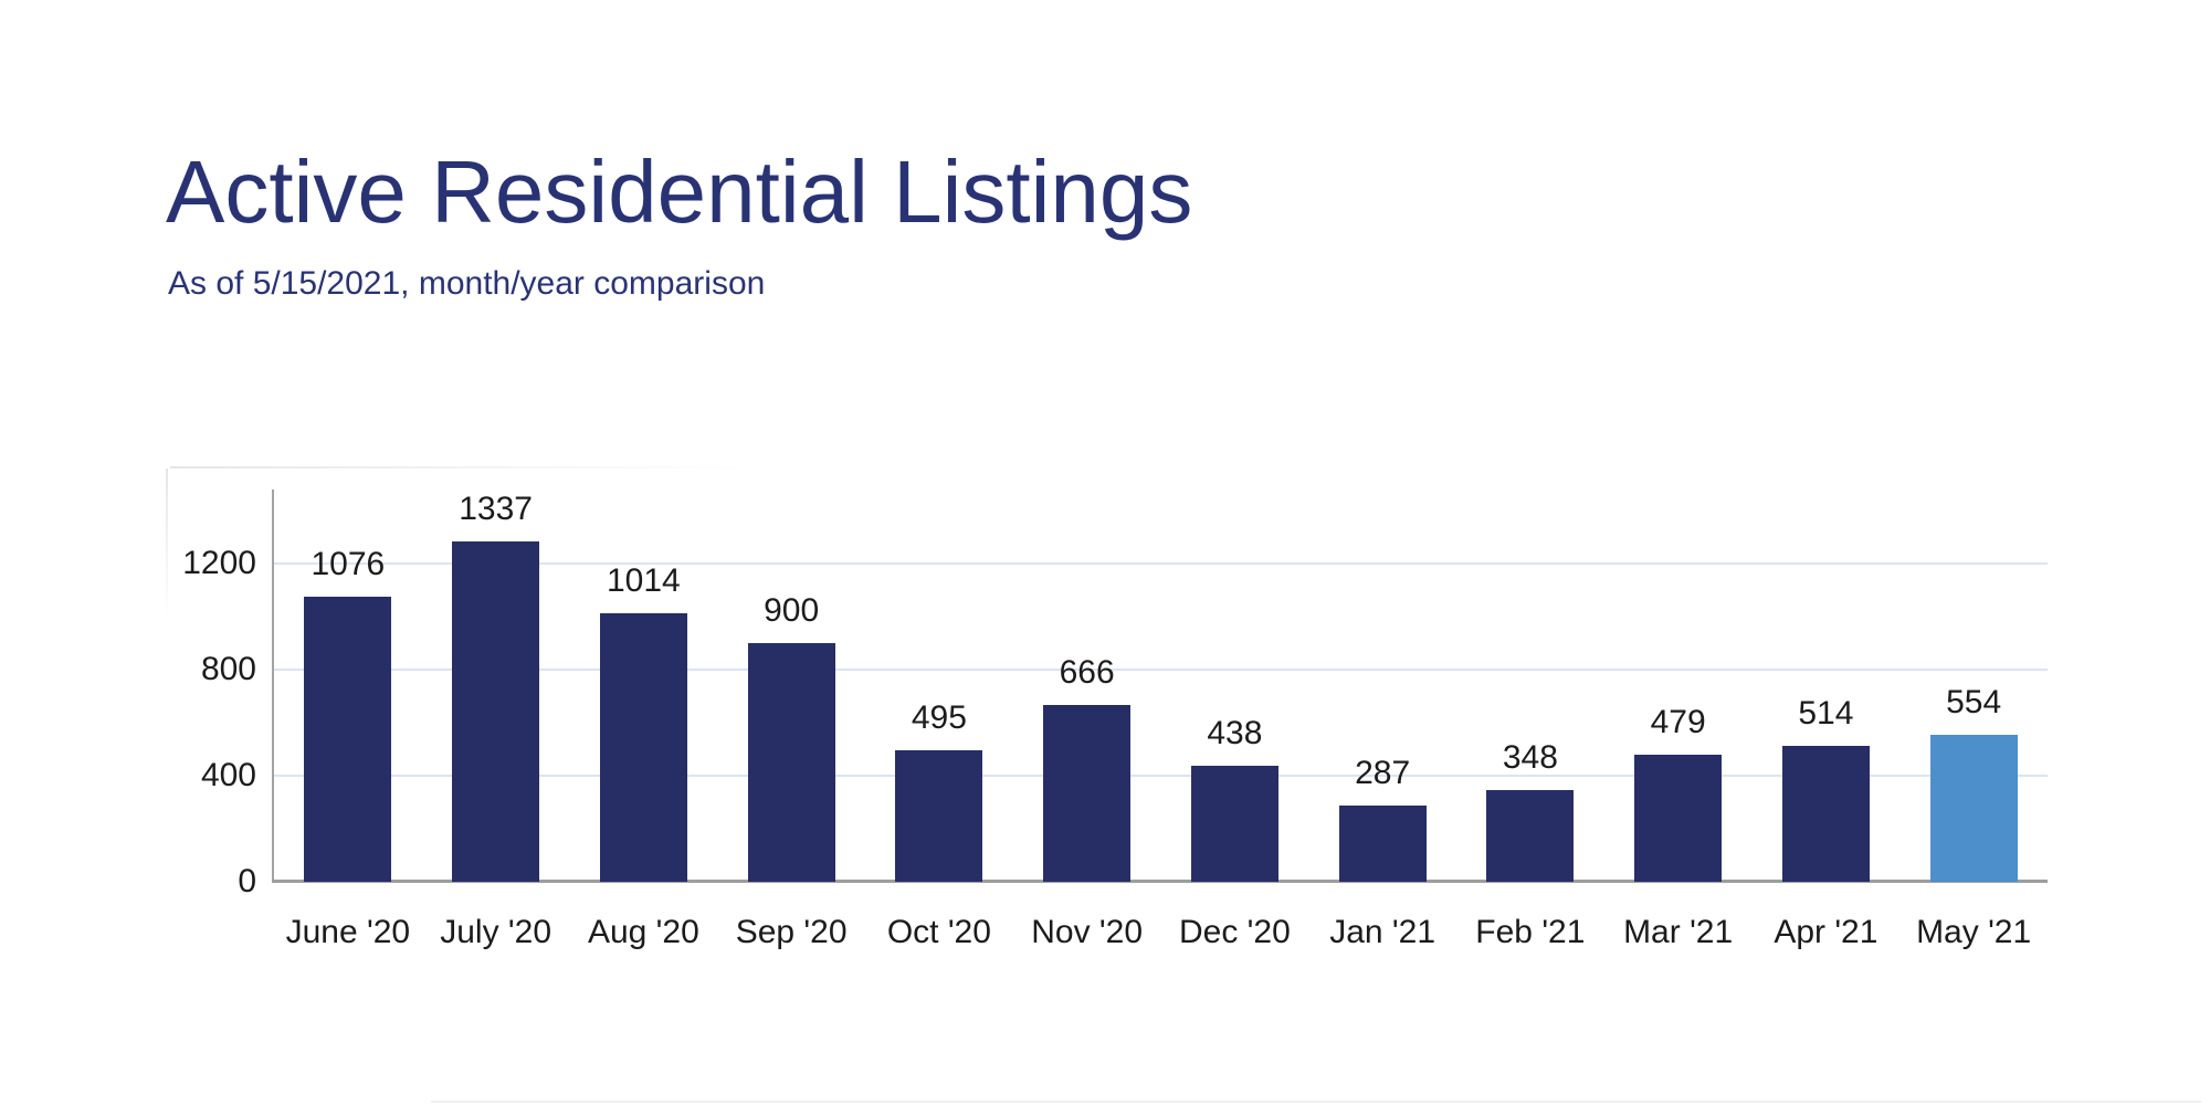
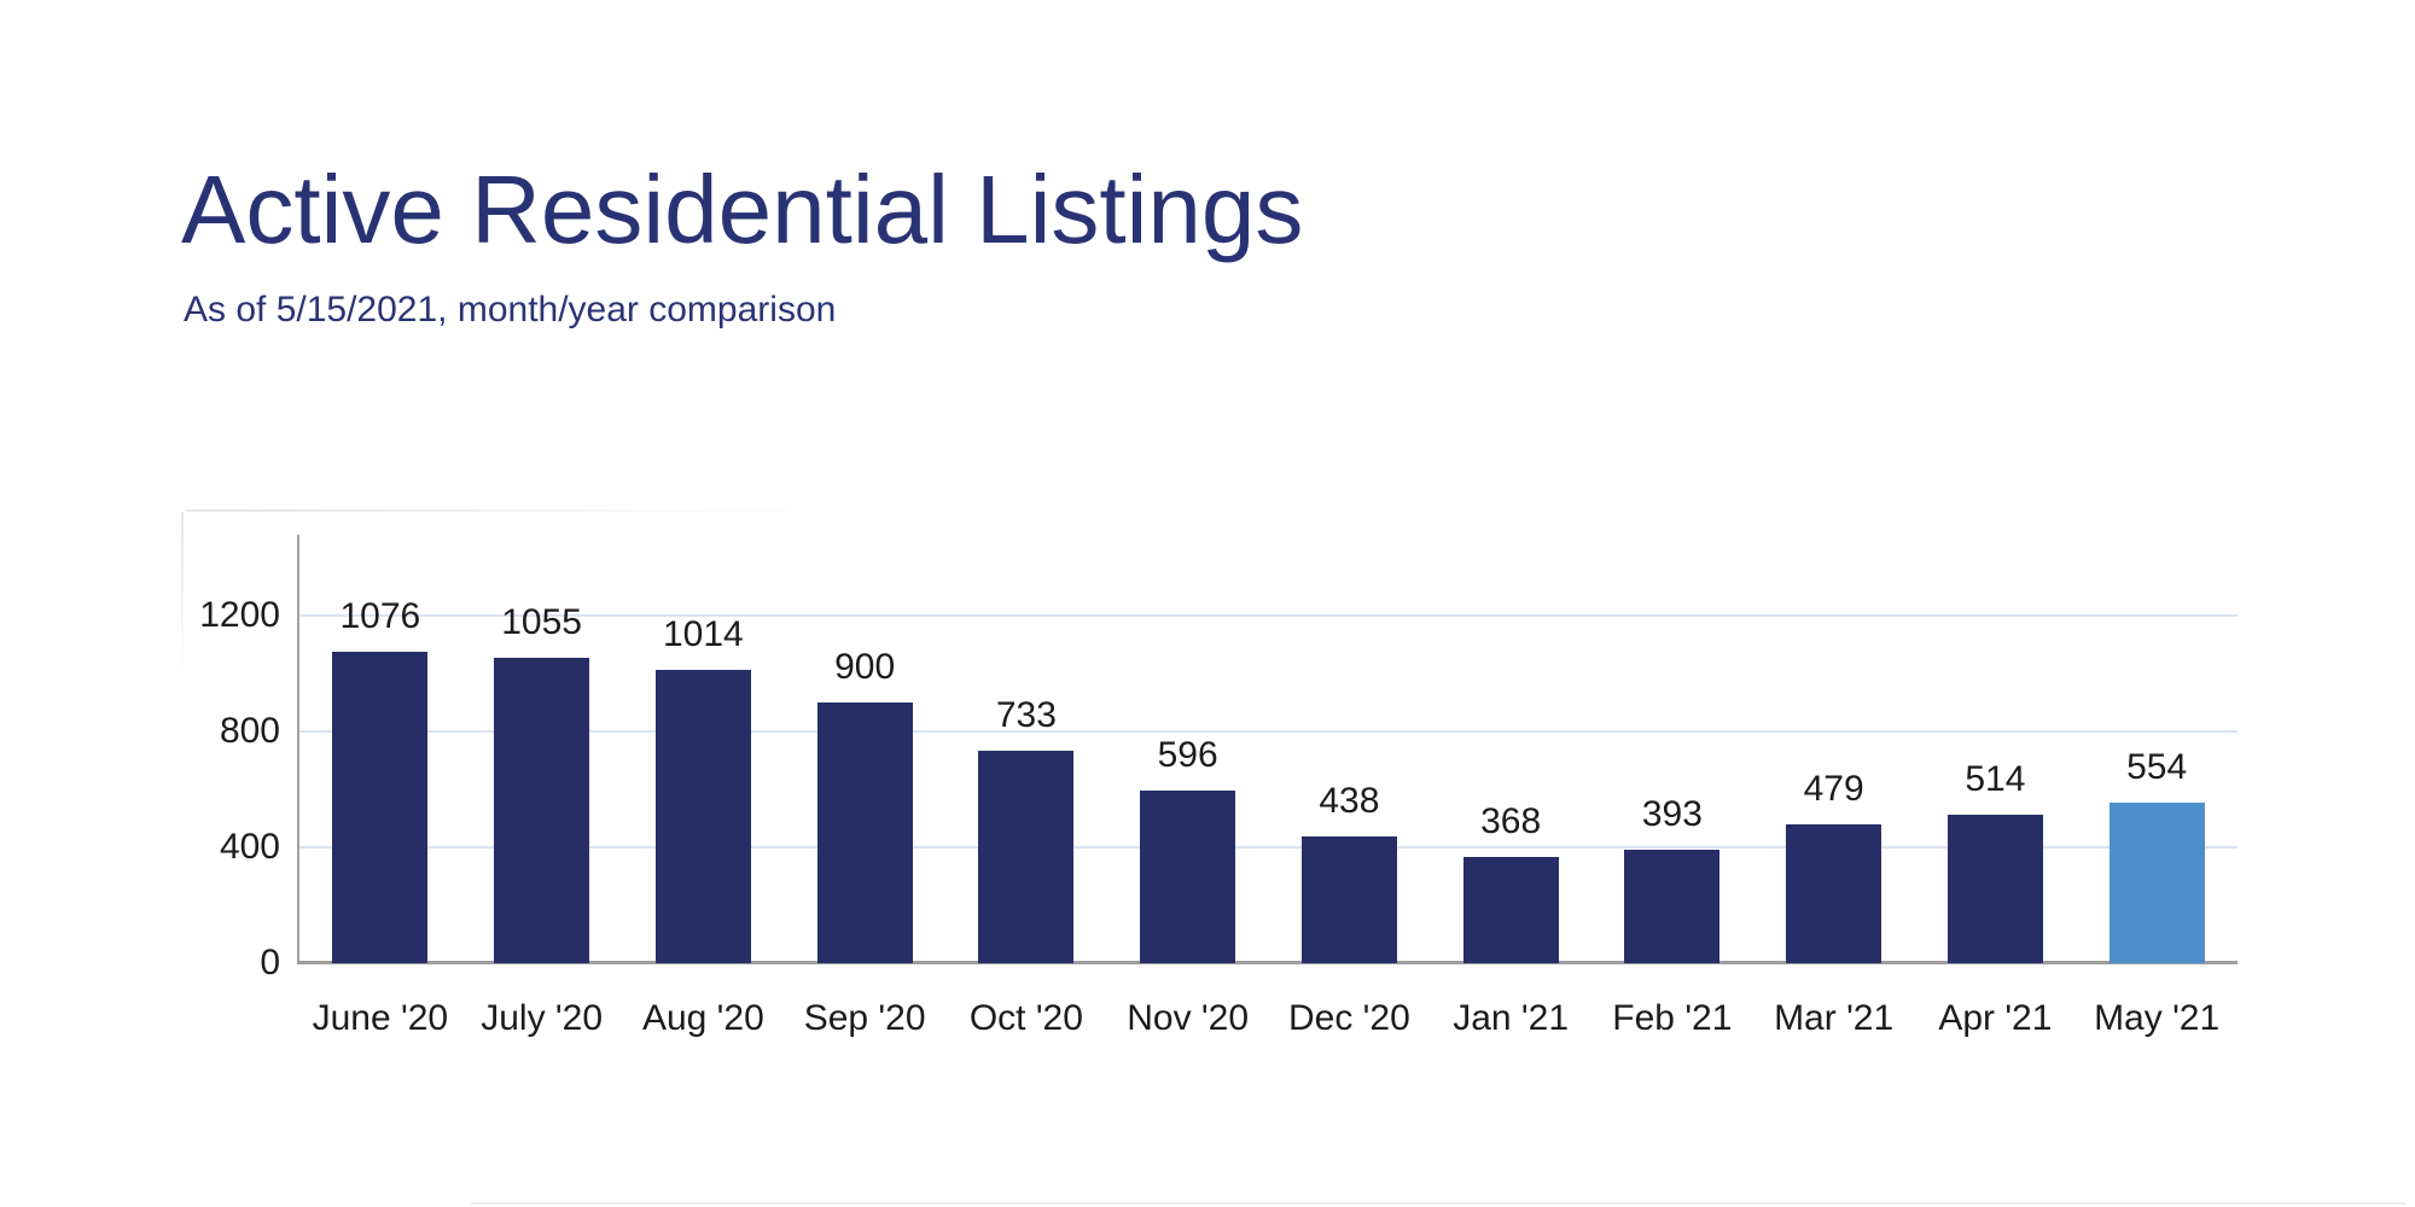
July '20: 1337 -> 1055
Oct '20: 495 -> 733
Nov '20: 666 -> 596
Jan '21: 287 -> 368
Feb '21: 348 -> 393
